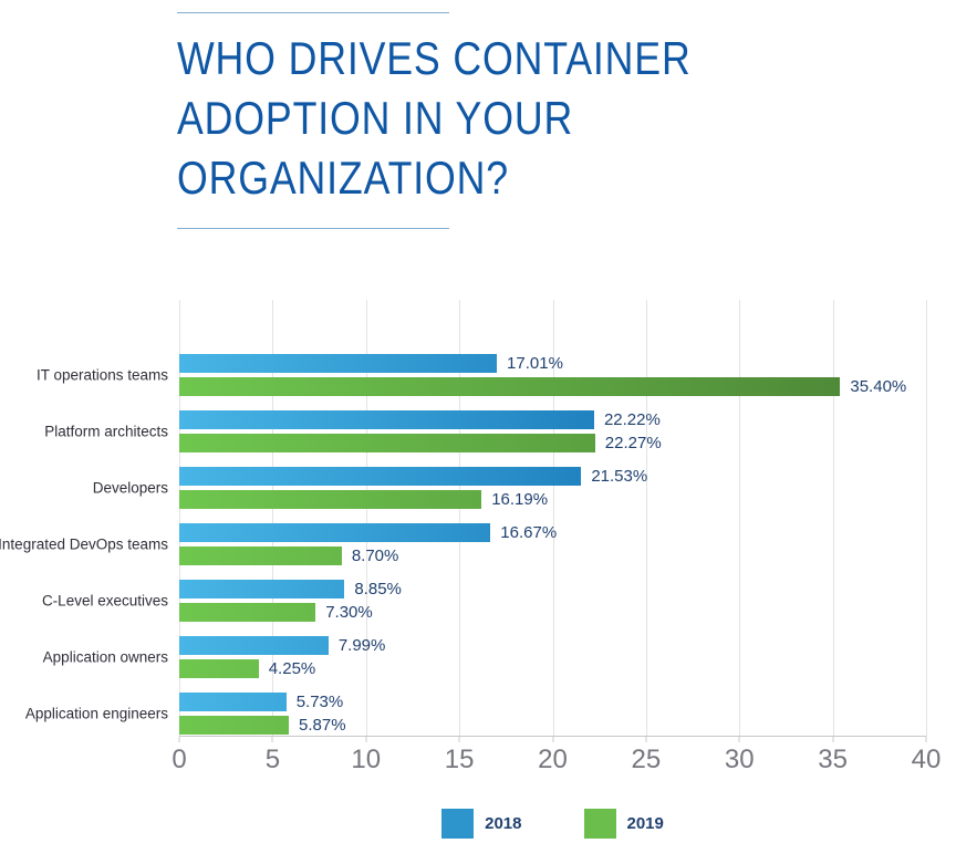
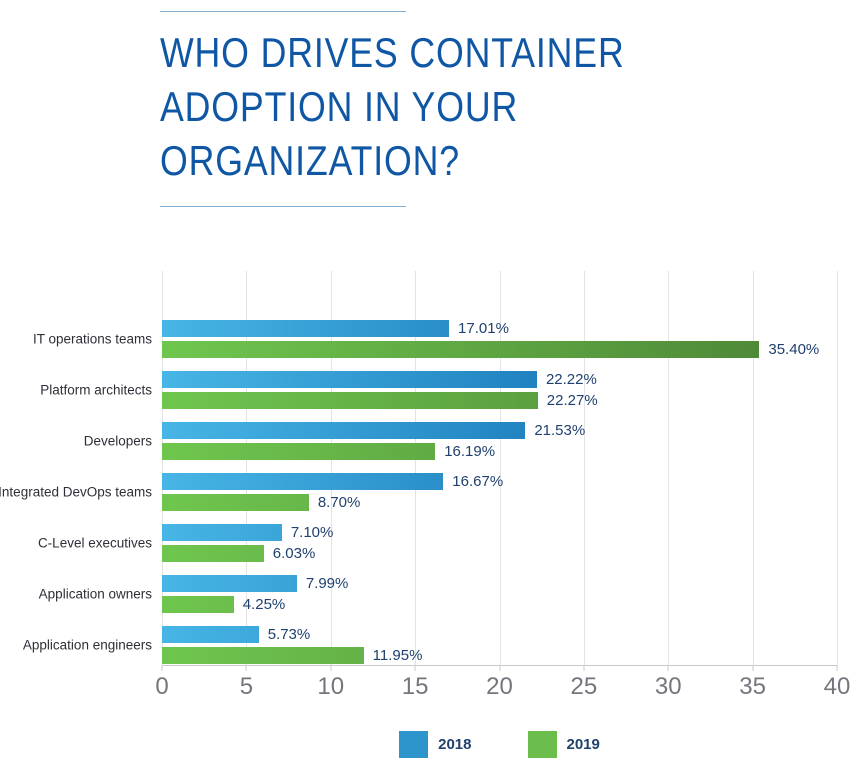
2018/C-Level executives: 8.85% -> 7.10%
2019/C-Level executives: 7.30% -> 6.03%
2019/Application engineers: 5.87% -> 11.95%
